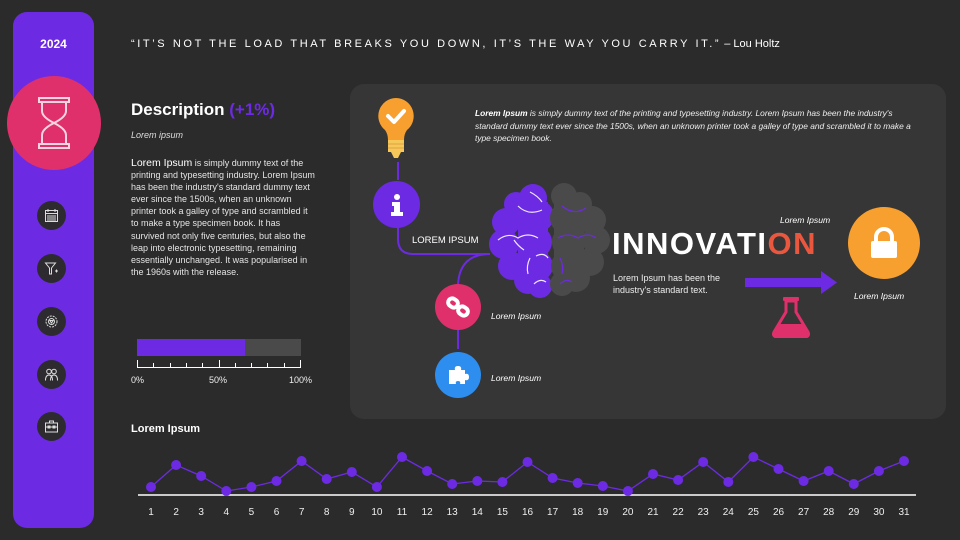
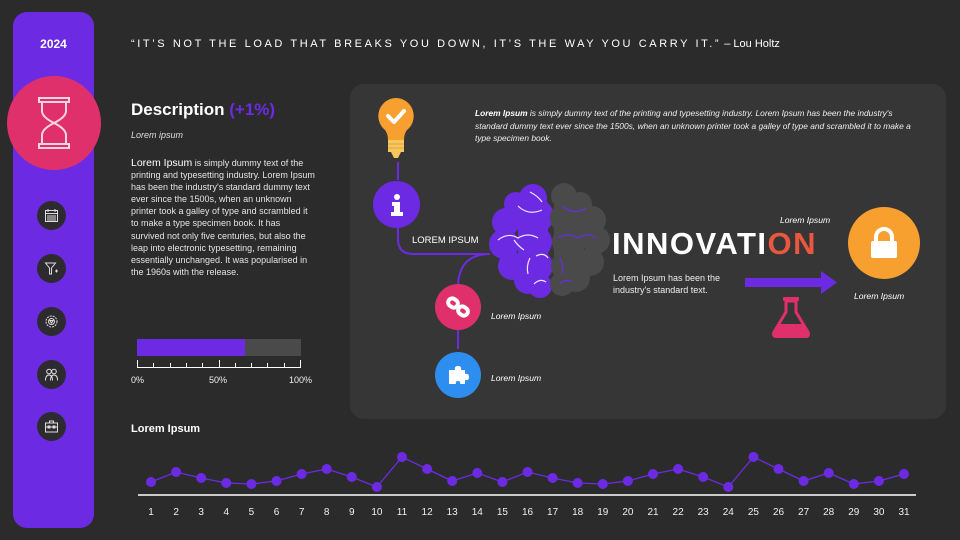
1: 8% -> 13%
2: 30% -> 23%
3: 19% -> 17%
4: 4% -> 12%
5: 8% -> 11%
7: 34% -> 21%
8: 16% -> 26%
9: 23% -> 18%
12: 24% -> 26%
13: 11% -> 14%
14: 14% -> 22%
16: 33% -> 23%
19: 9% -> 11%
20: 4% -> 14%
22: 15% -> 26%
23: 33% -> 18%
24: 13% -> 8%
28: 24% -> 22%
30: 24% -> 14%
31: 34% -> 21%
